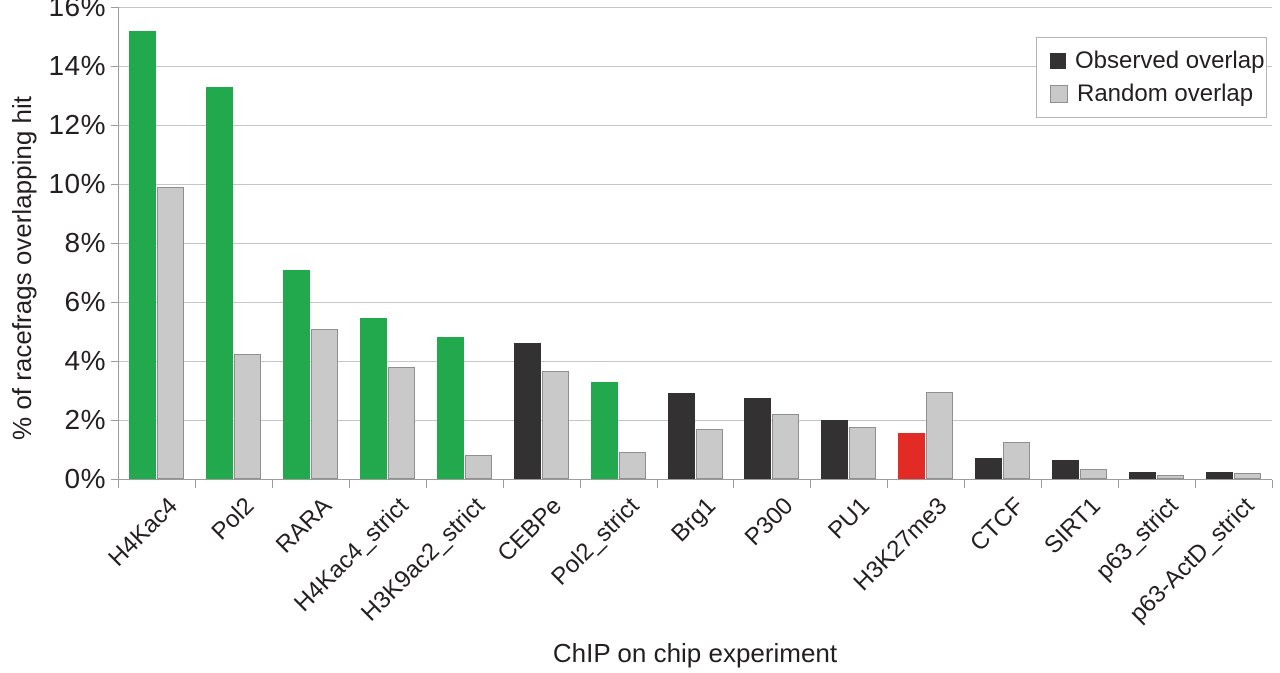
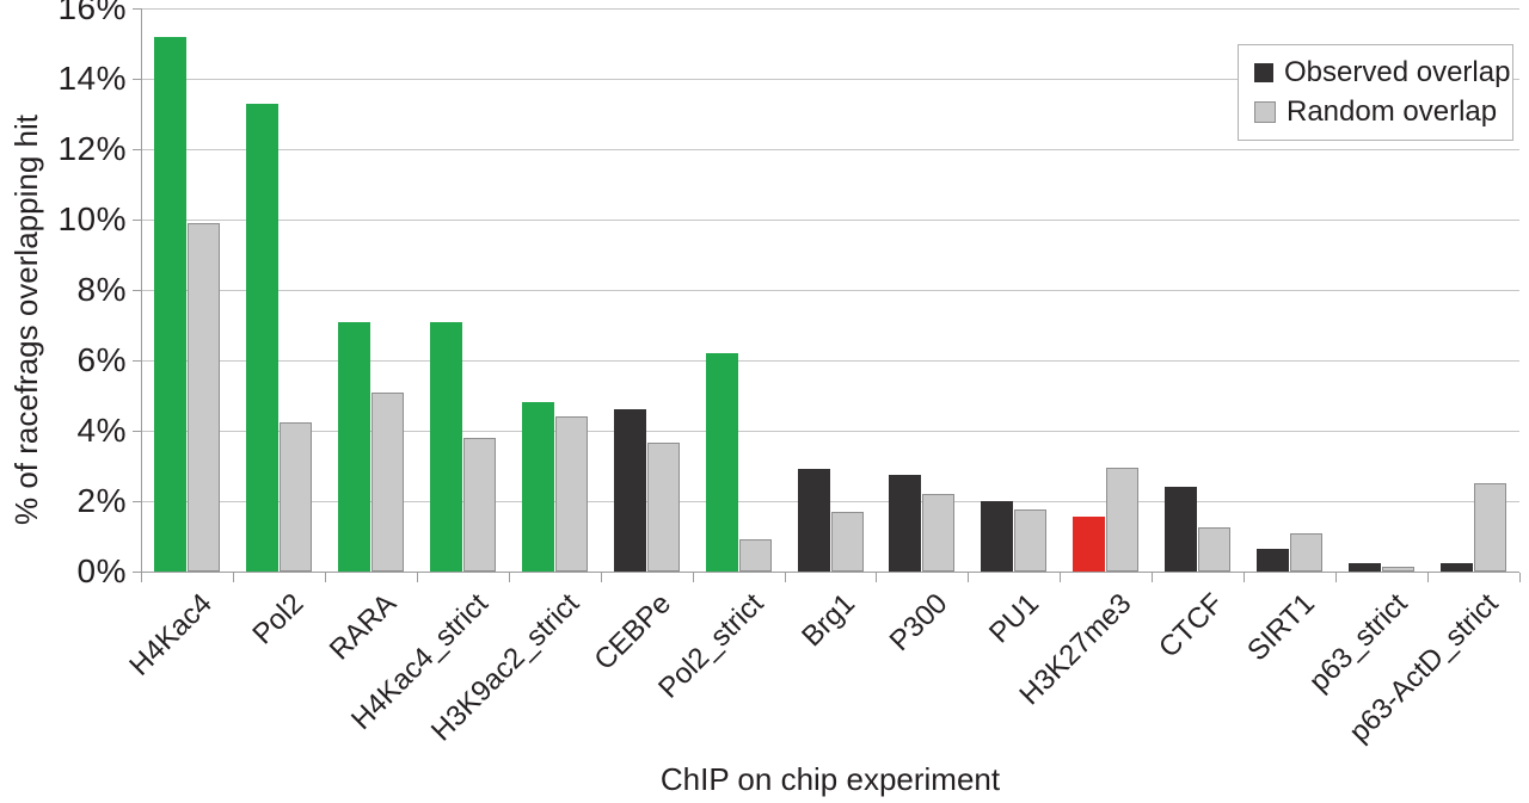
Observed overlap/H4Kac4_strict: 5.5% -> 7.1%
Random overlap/H3K9ac2_strict: 0.8% -> 4.4%
Observed overlap/Pol2_strict: 3.3% -> 6.2%
Observed overlap/CTCF: 0.7% -> 2.4%
Random overlap/SIRT1: 0.3% -> 1.1%
Random overlap/p63-ActD_strict: 0.2% -> 2.5%
